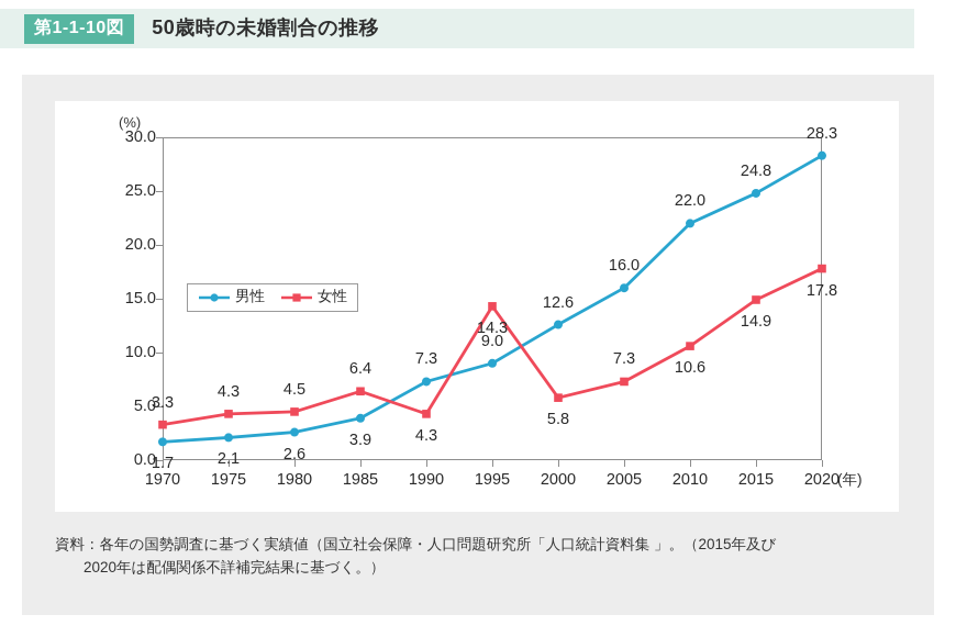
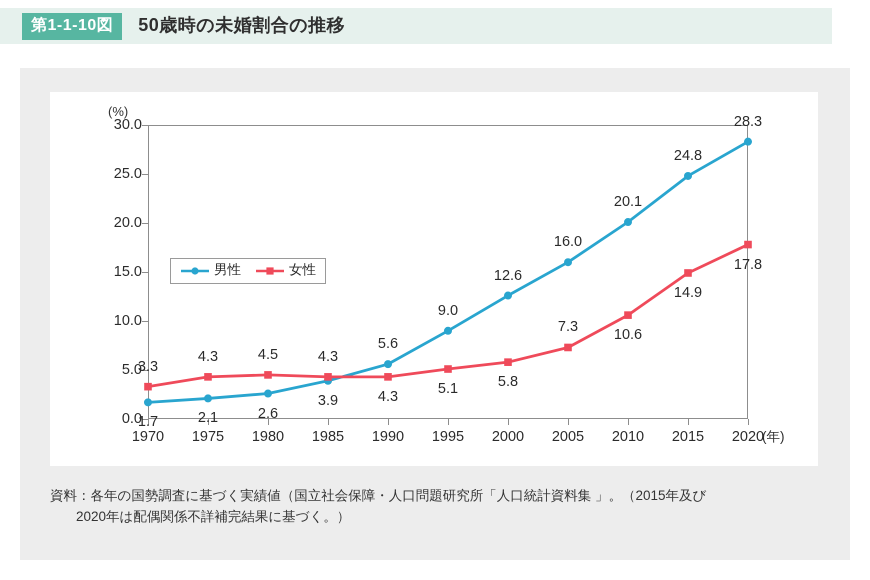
女性/1985: 6.4 -> 4.3
男性/1990: 7.3 -> 5.6
女性/1995: 14.3 -> 5.1
男性/2010: 22.0 -> 20.1
